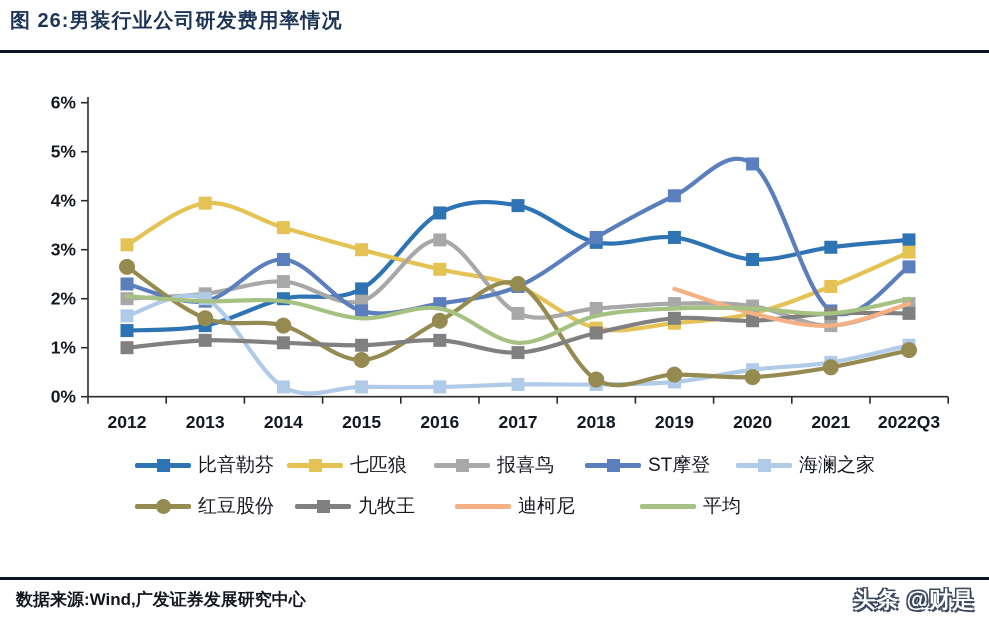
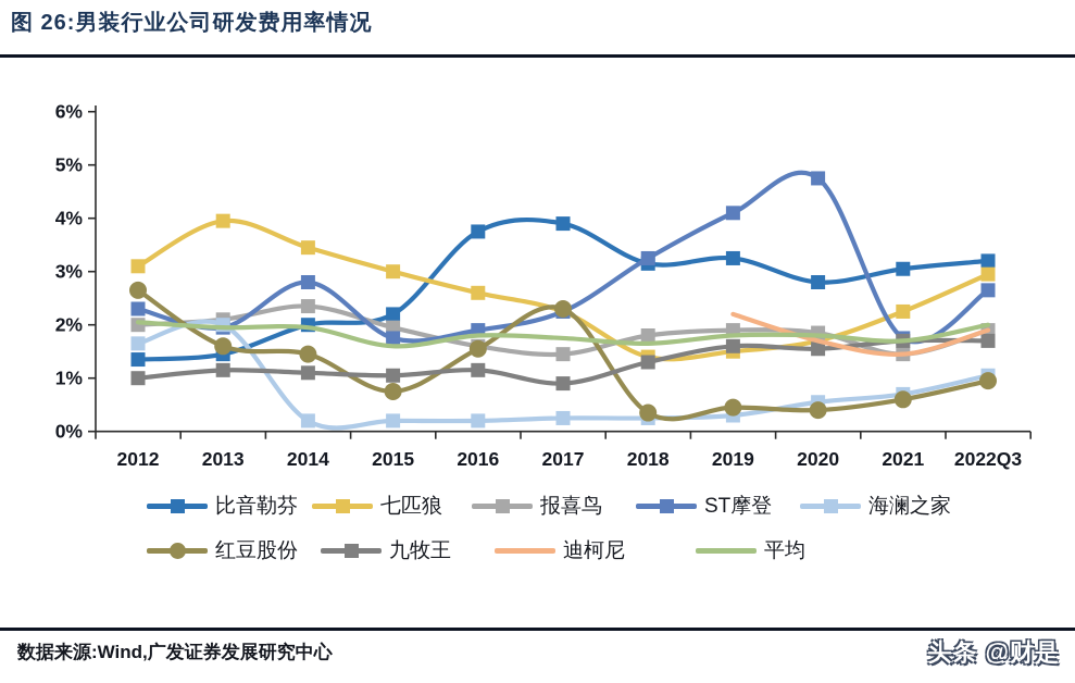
报喜鸟/2016: 3.2% -> 1.6%
报喜鸟/2017: 1.7% -> 1.4%
平均/2017: 1.1% -> 1.8%
